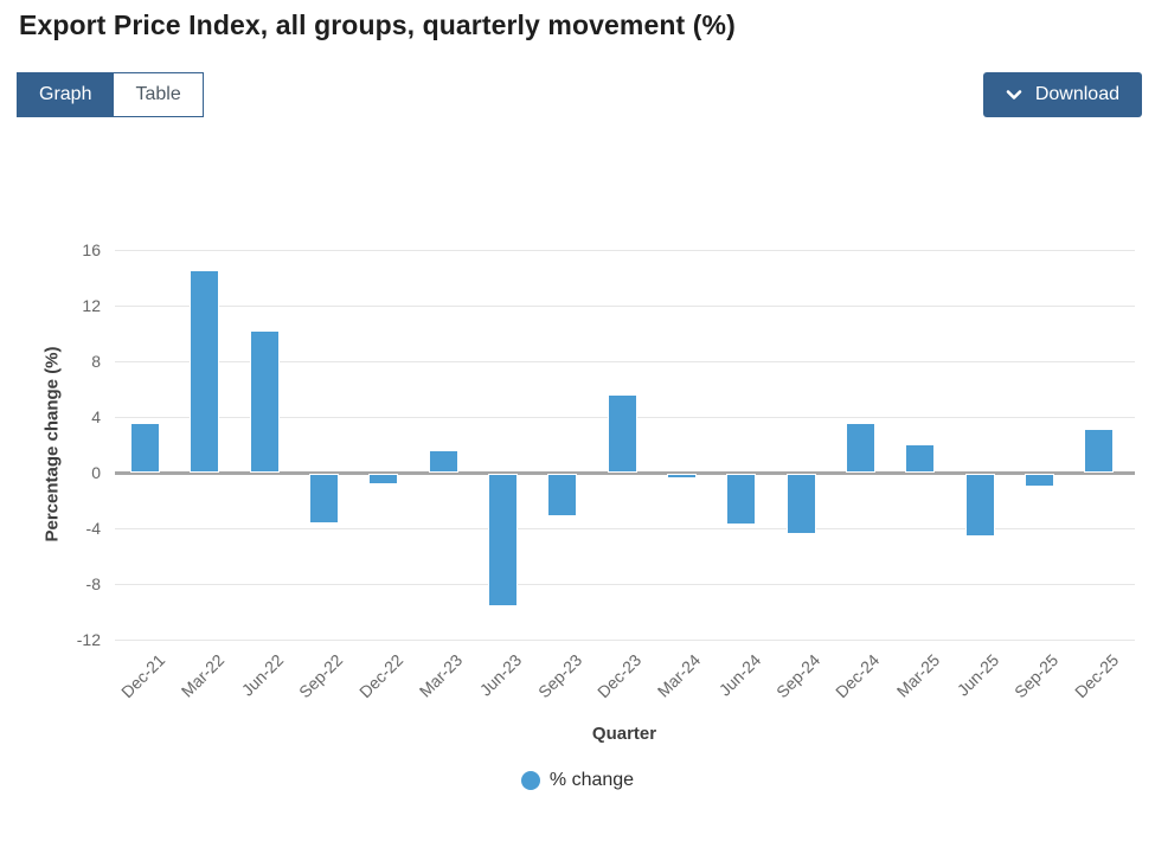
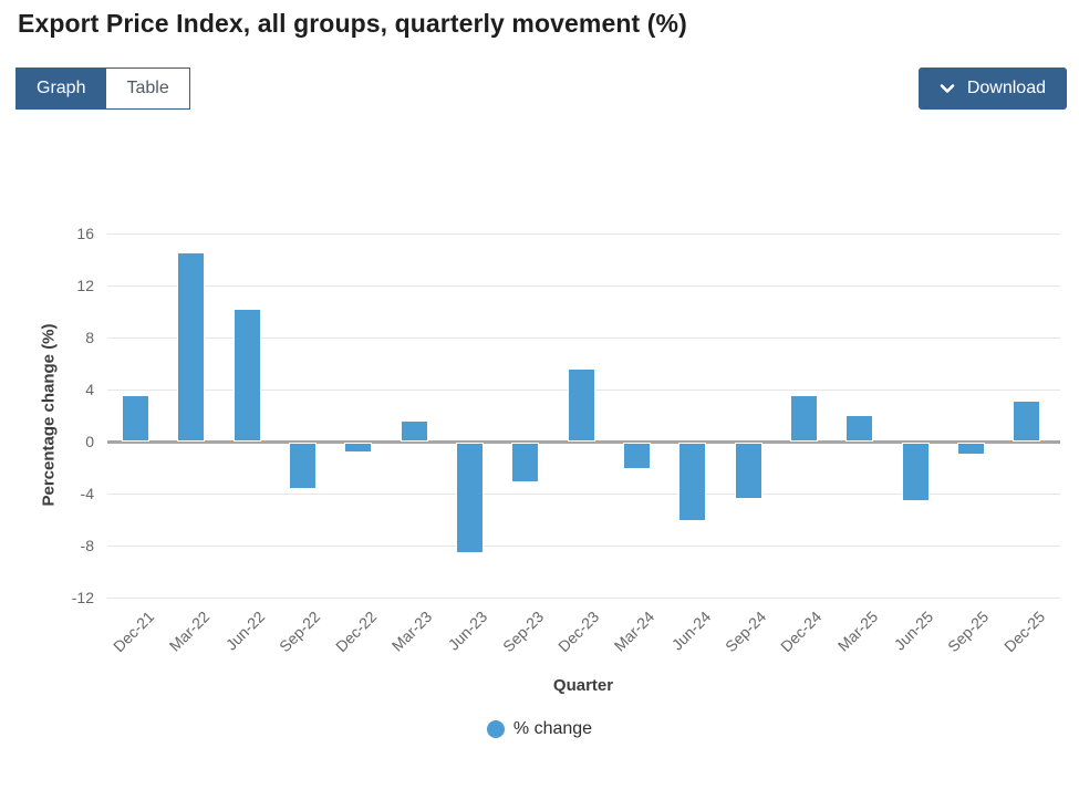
Jun-23: -9.5 -> -8.5
Mar-24: -0.3 -> -2.0
Jun-24: -3.7 -> -6.0
